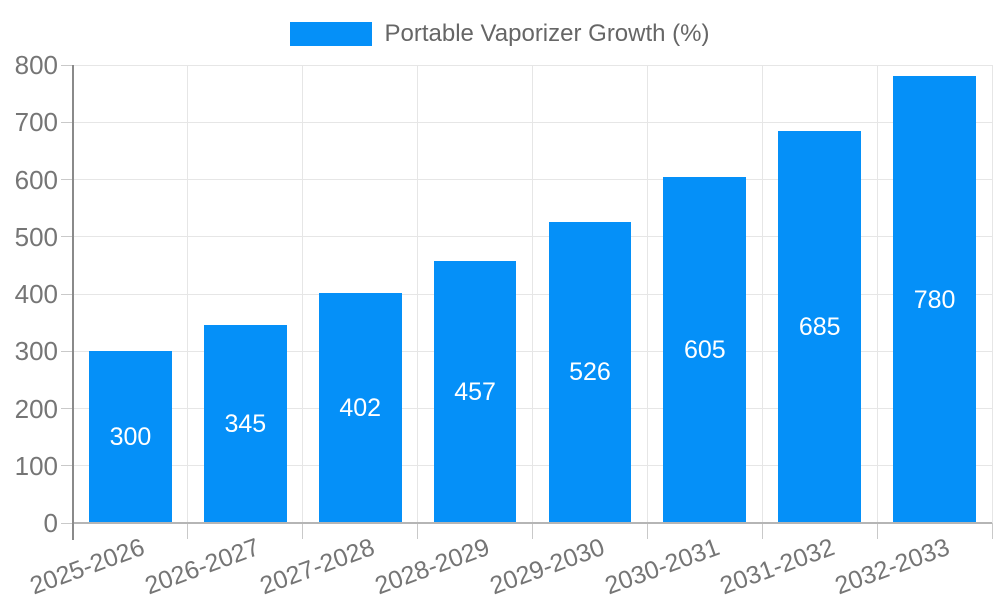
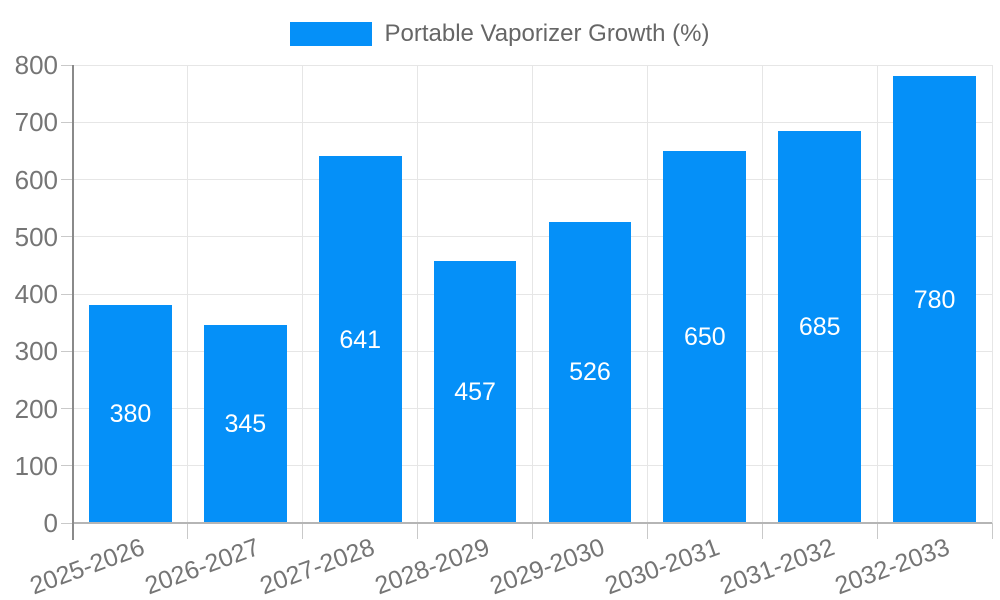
2025-2026: 300 -> 380
2027-2028: 402 -> 641
2030-2031: 605 -> 650
